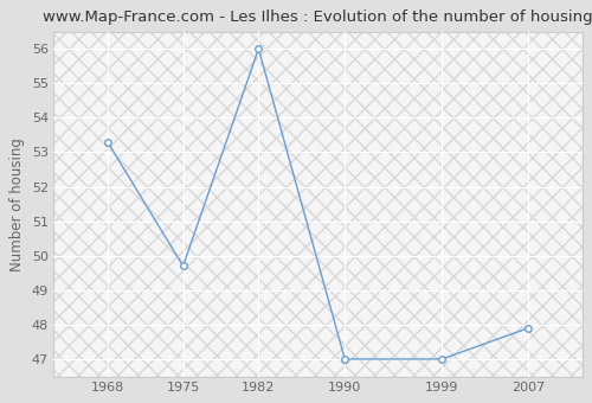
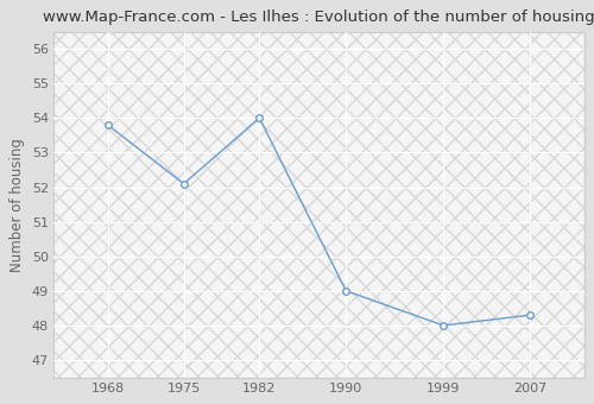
1968: 53.3 -> 53.8
1975: 49.7 -> 52.1
1982: 56.0 -> 54.0
1990: 47.0 -> 49.0
1999: 47.0 -> 48.0
2007: 47.9 -> 48.3
